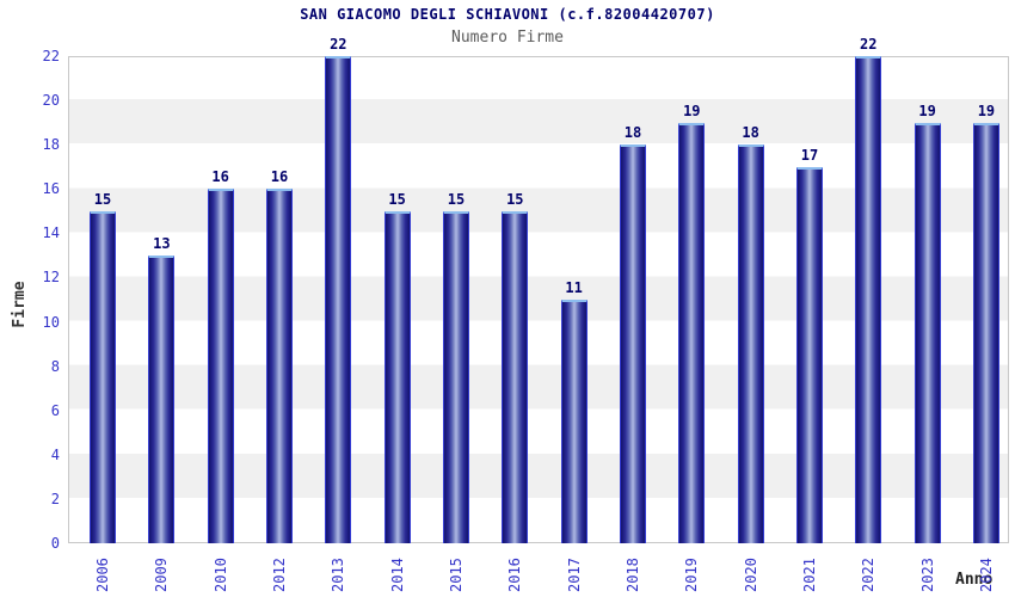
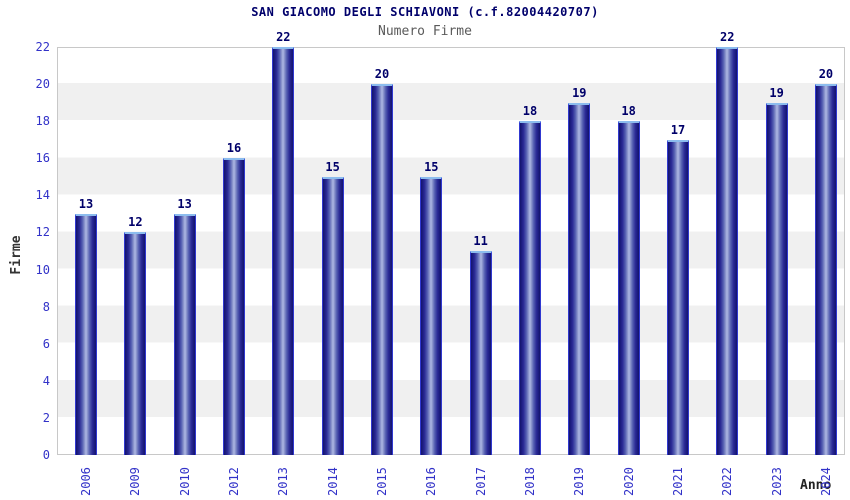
2006: 15 -> 13
2009: 13 -> 12
2010: 16 -> 13
2015: 15 -> 20
2024: 19 -> 20
